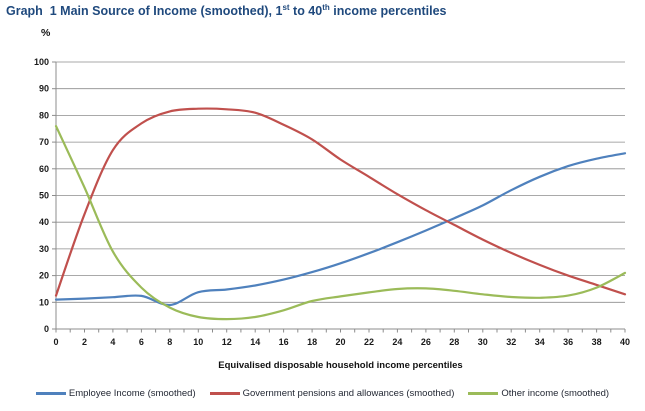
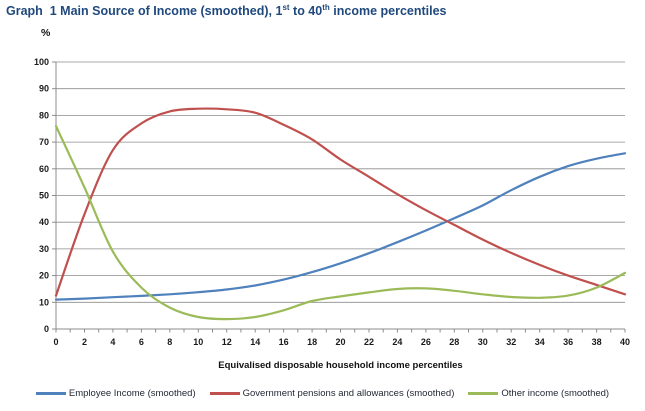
Employee Income (smoothed)/8: 9 -> 13
